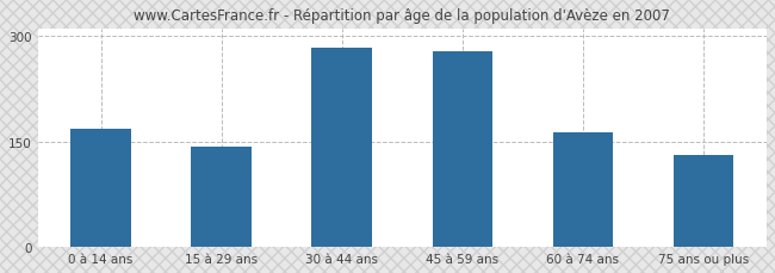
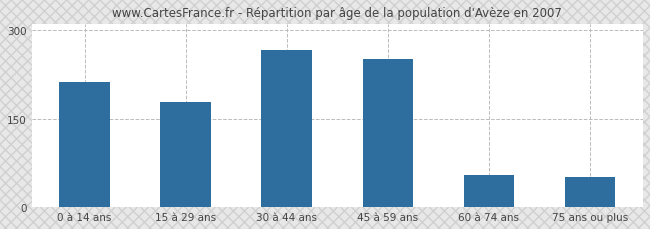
0 à 14 ans: 168 -> 212
15 à 29 ans: 143 -> 178
30 à 44 ans: 283 -> 266
45 à 59 ans: 278 -> 252
60 à 74 ans: 163 -> 54
75 ans ou plus: 130 -> 52
